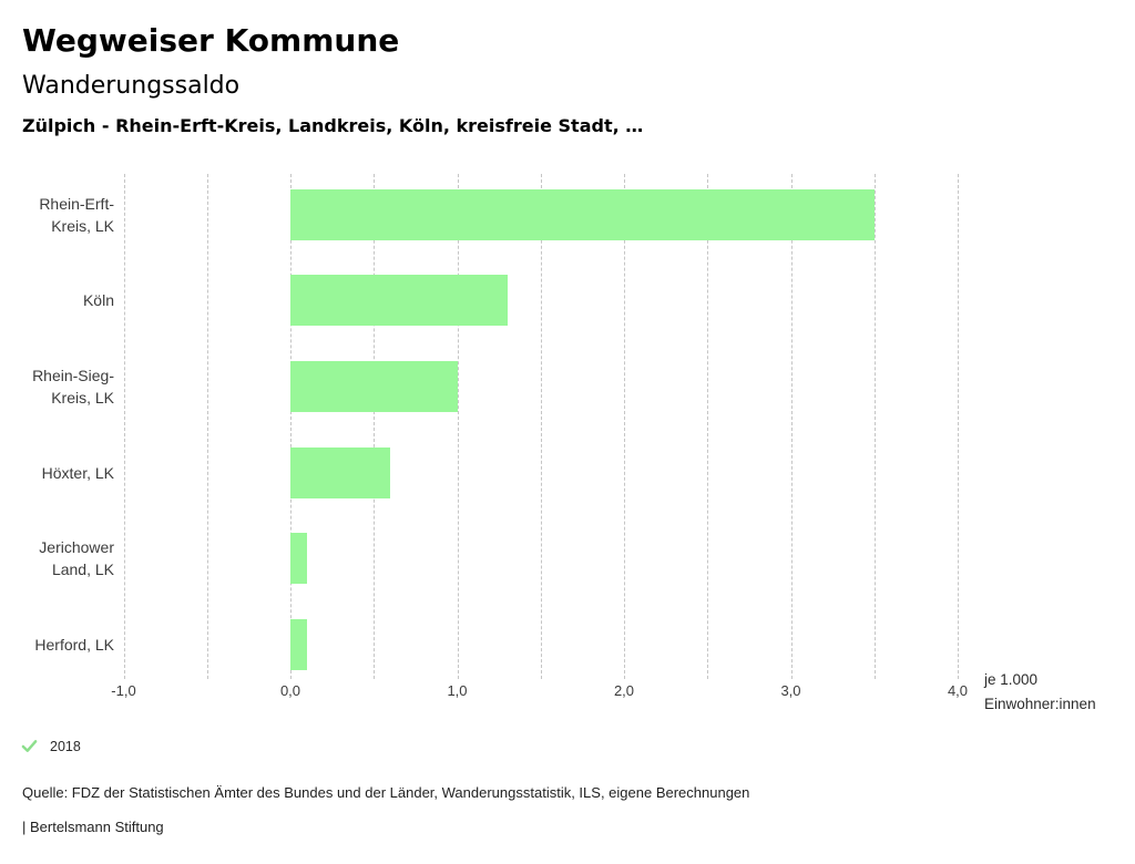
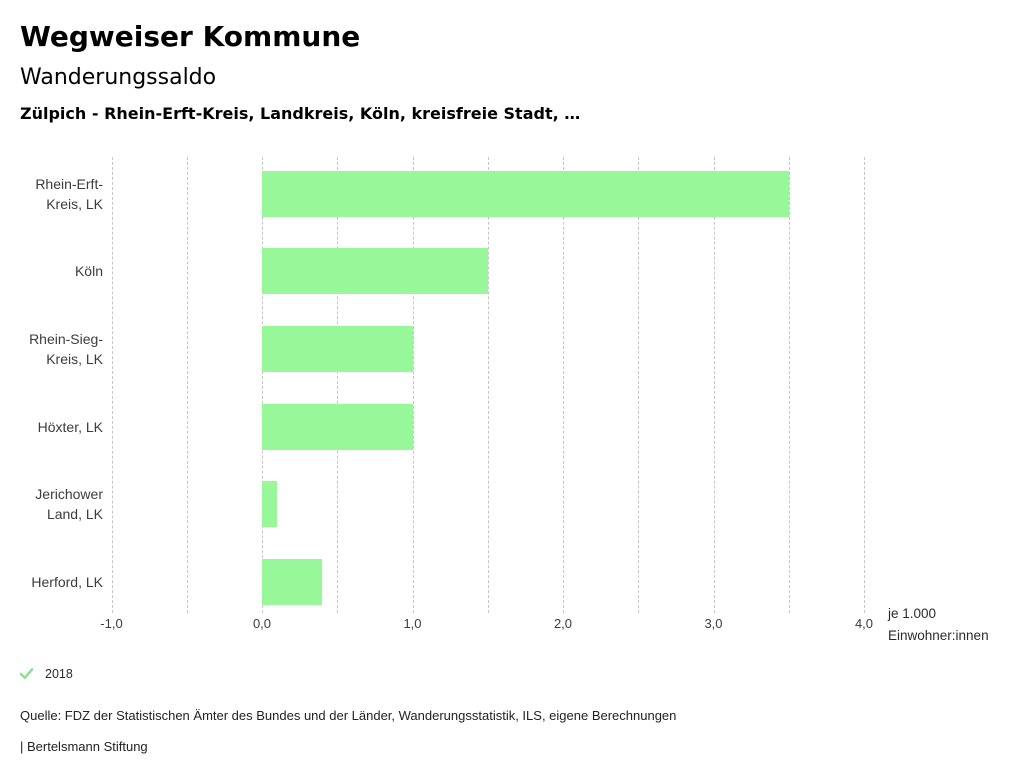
Köln: 1,3 -> 1,5
Höxter, LK: 0,6 -> 1,0
Herford, LK: 0,1 -> 0,4
